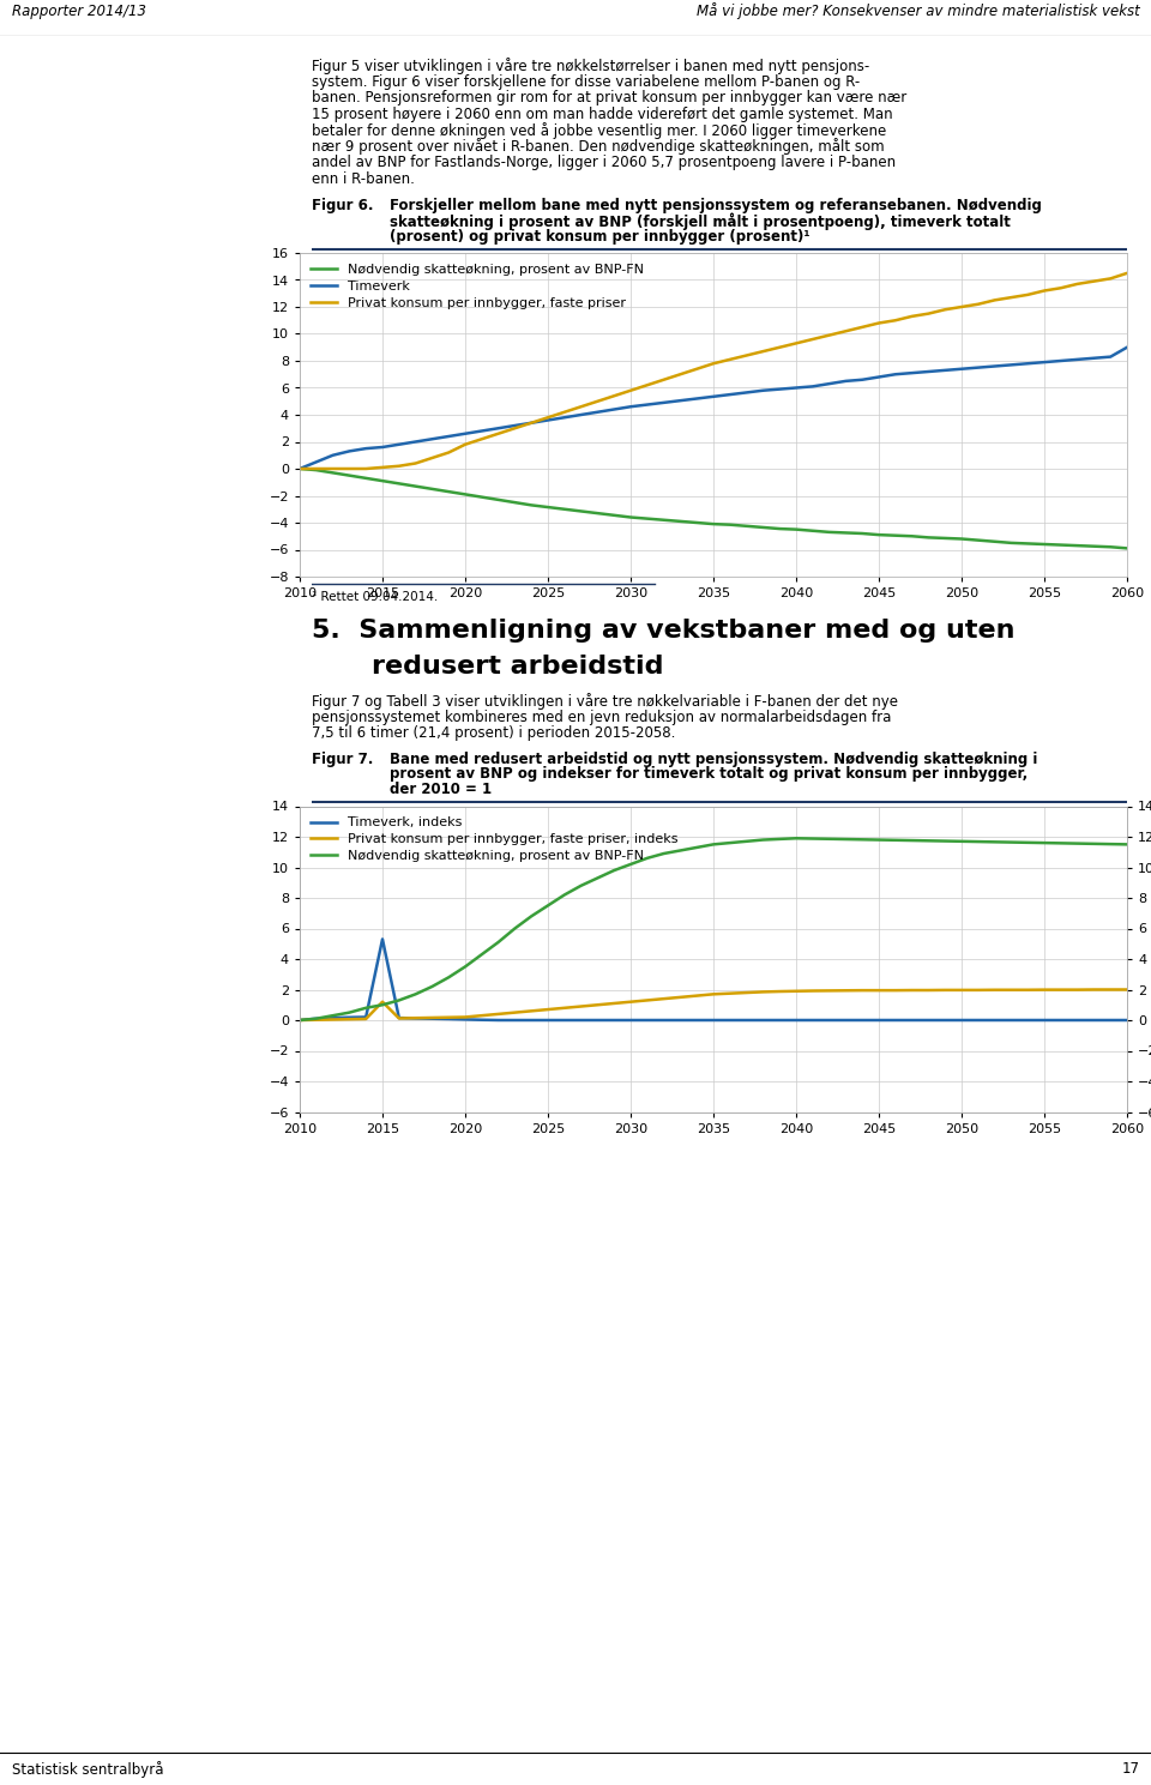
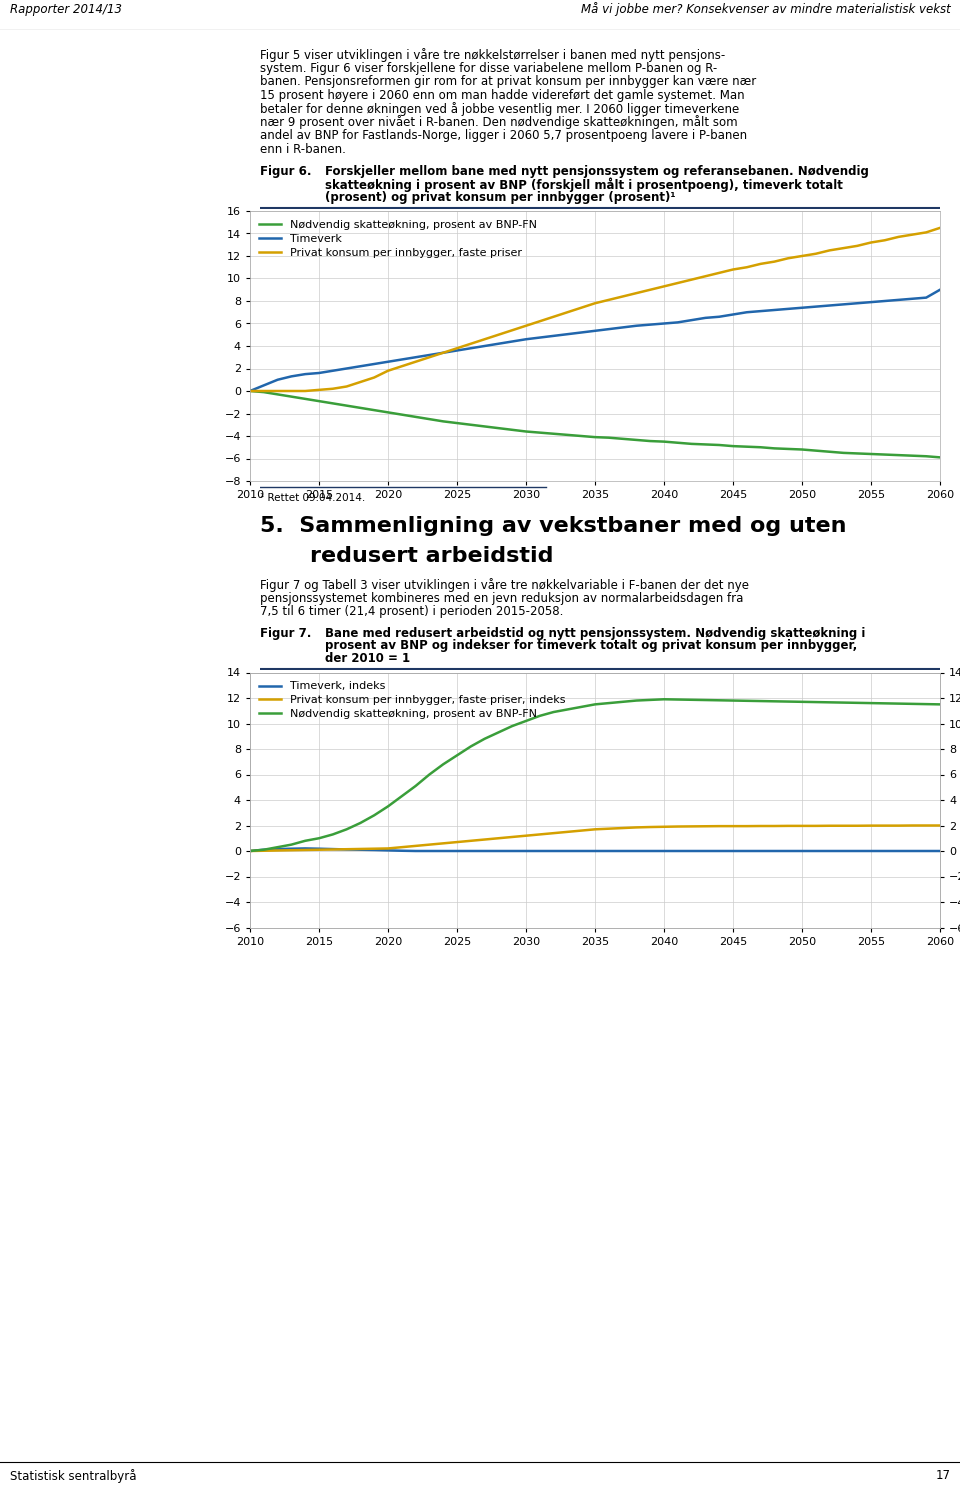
Timeverk, indeks/2015: 5.3 -> 0.2
Privat konsum per innbygger, faste priser, indeks/2015: 1.2 -> 0.1
